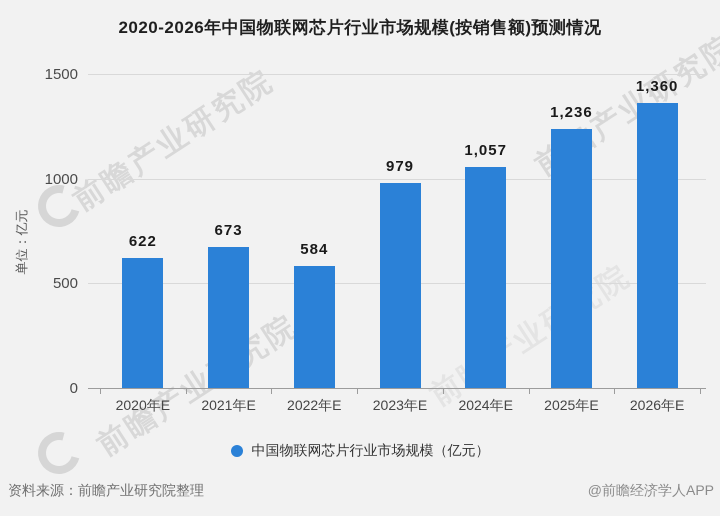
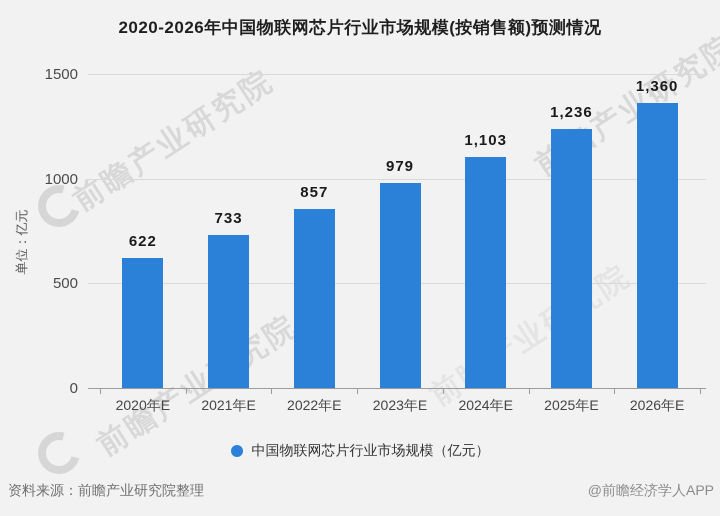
2021年E: 673 -> 733
2022年E: 584 -> 857
2024年E: 1,057 -> 1,103
